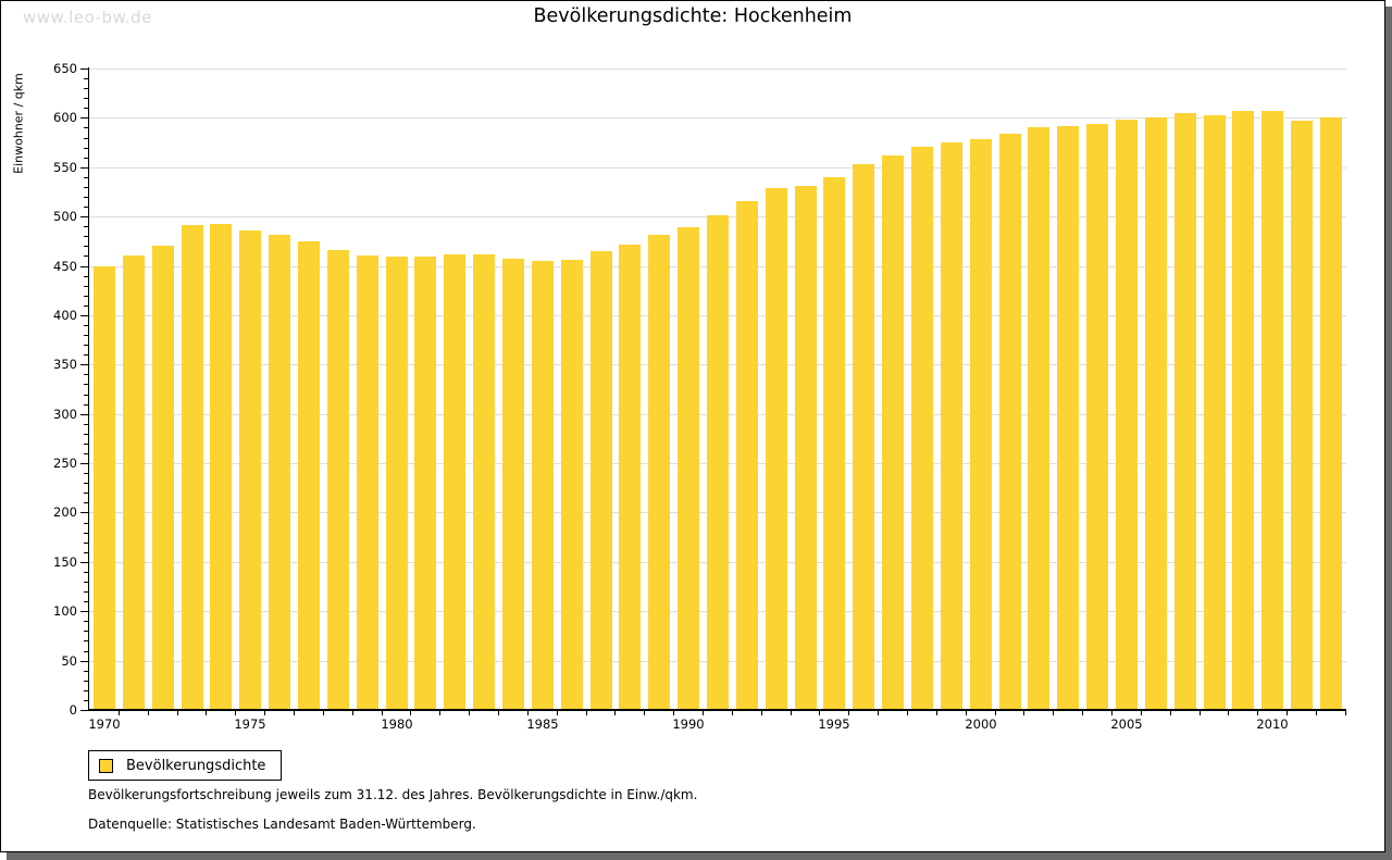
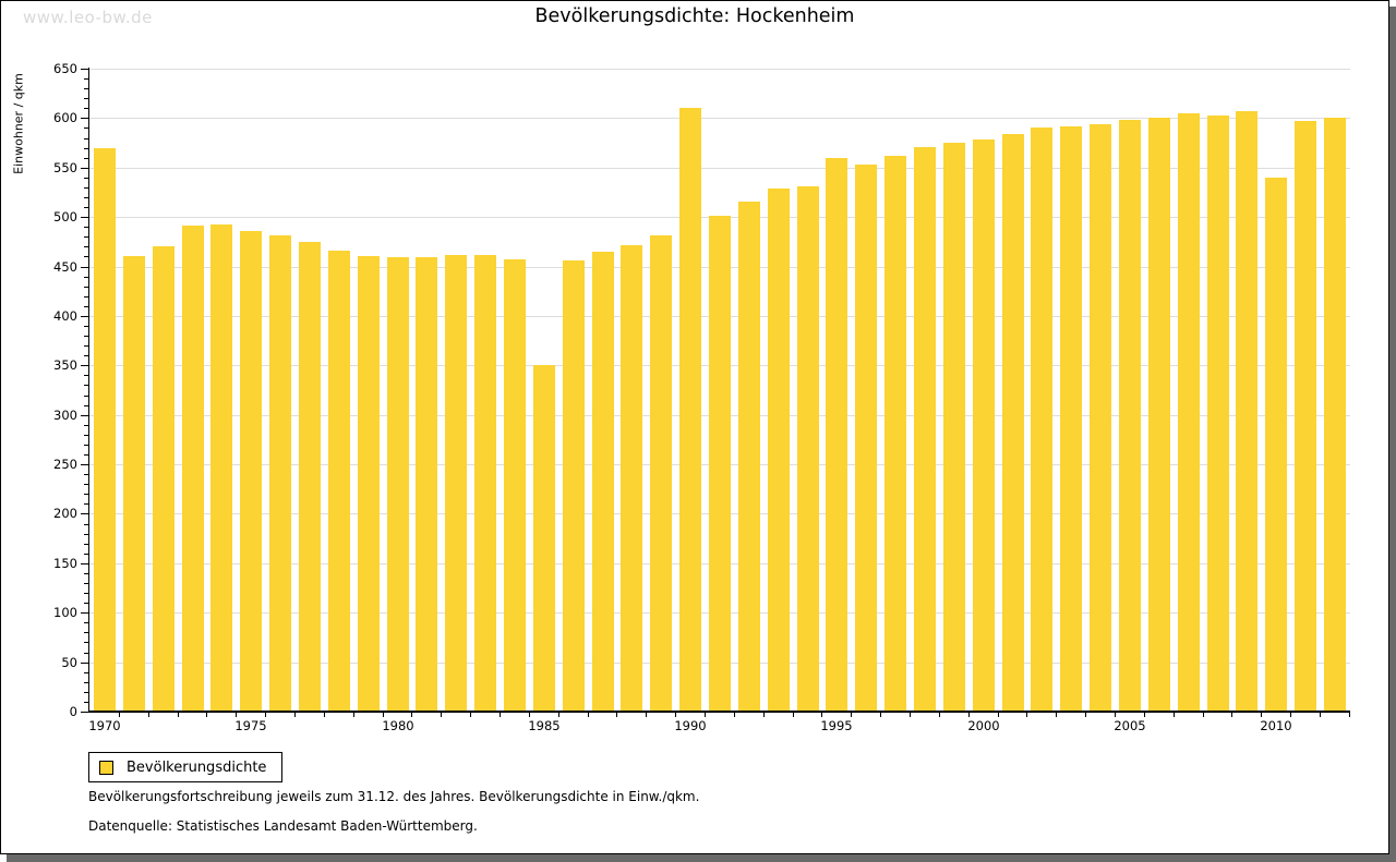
1970: 450 -> 570
1985: 460 -> 350
1990: 490 -> 610
1995: 540 -> 560
2010: 610 -> 540
